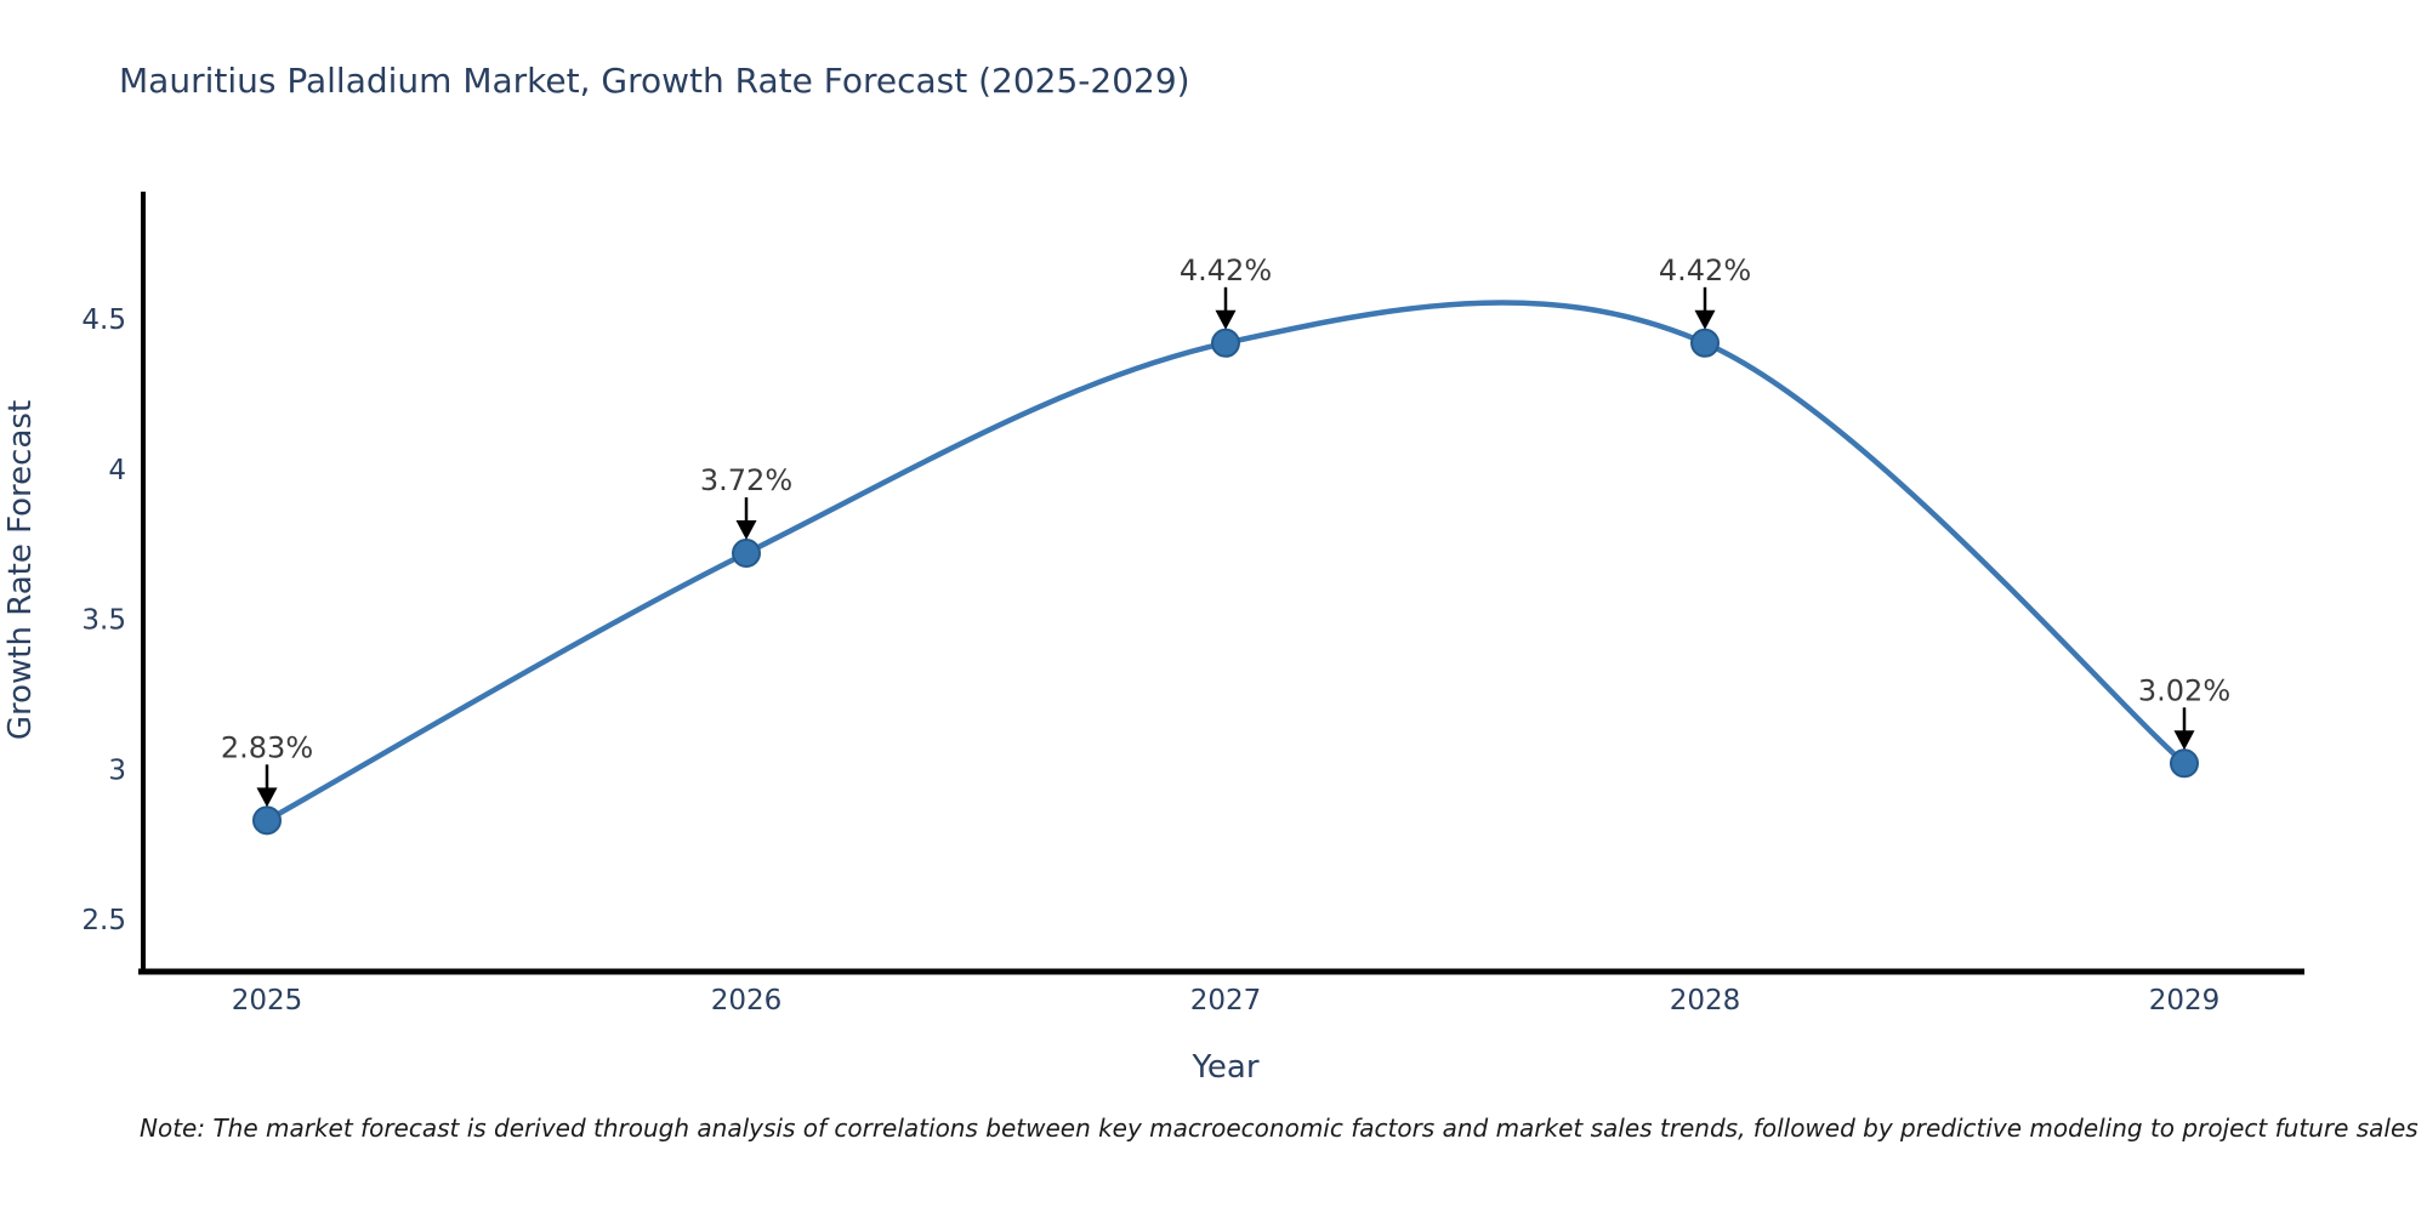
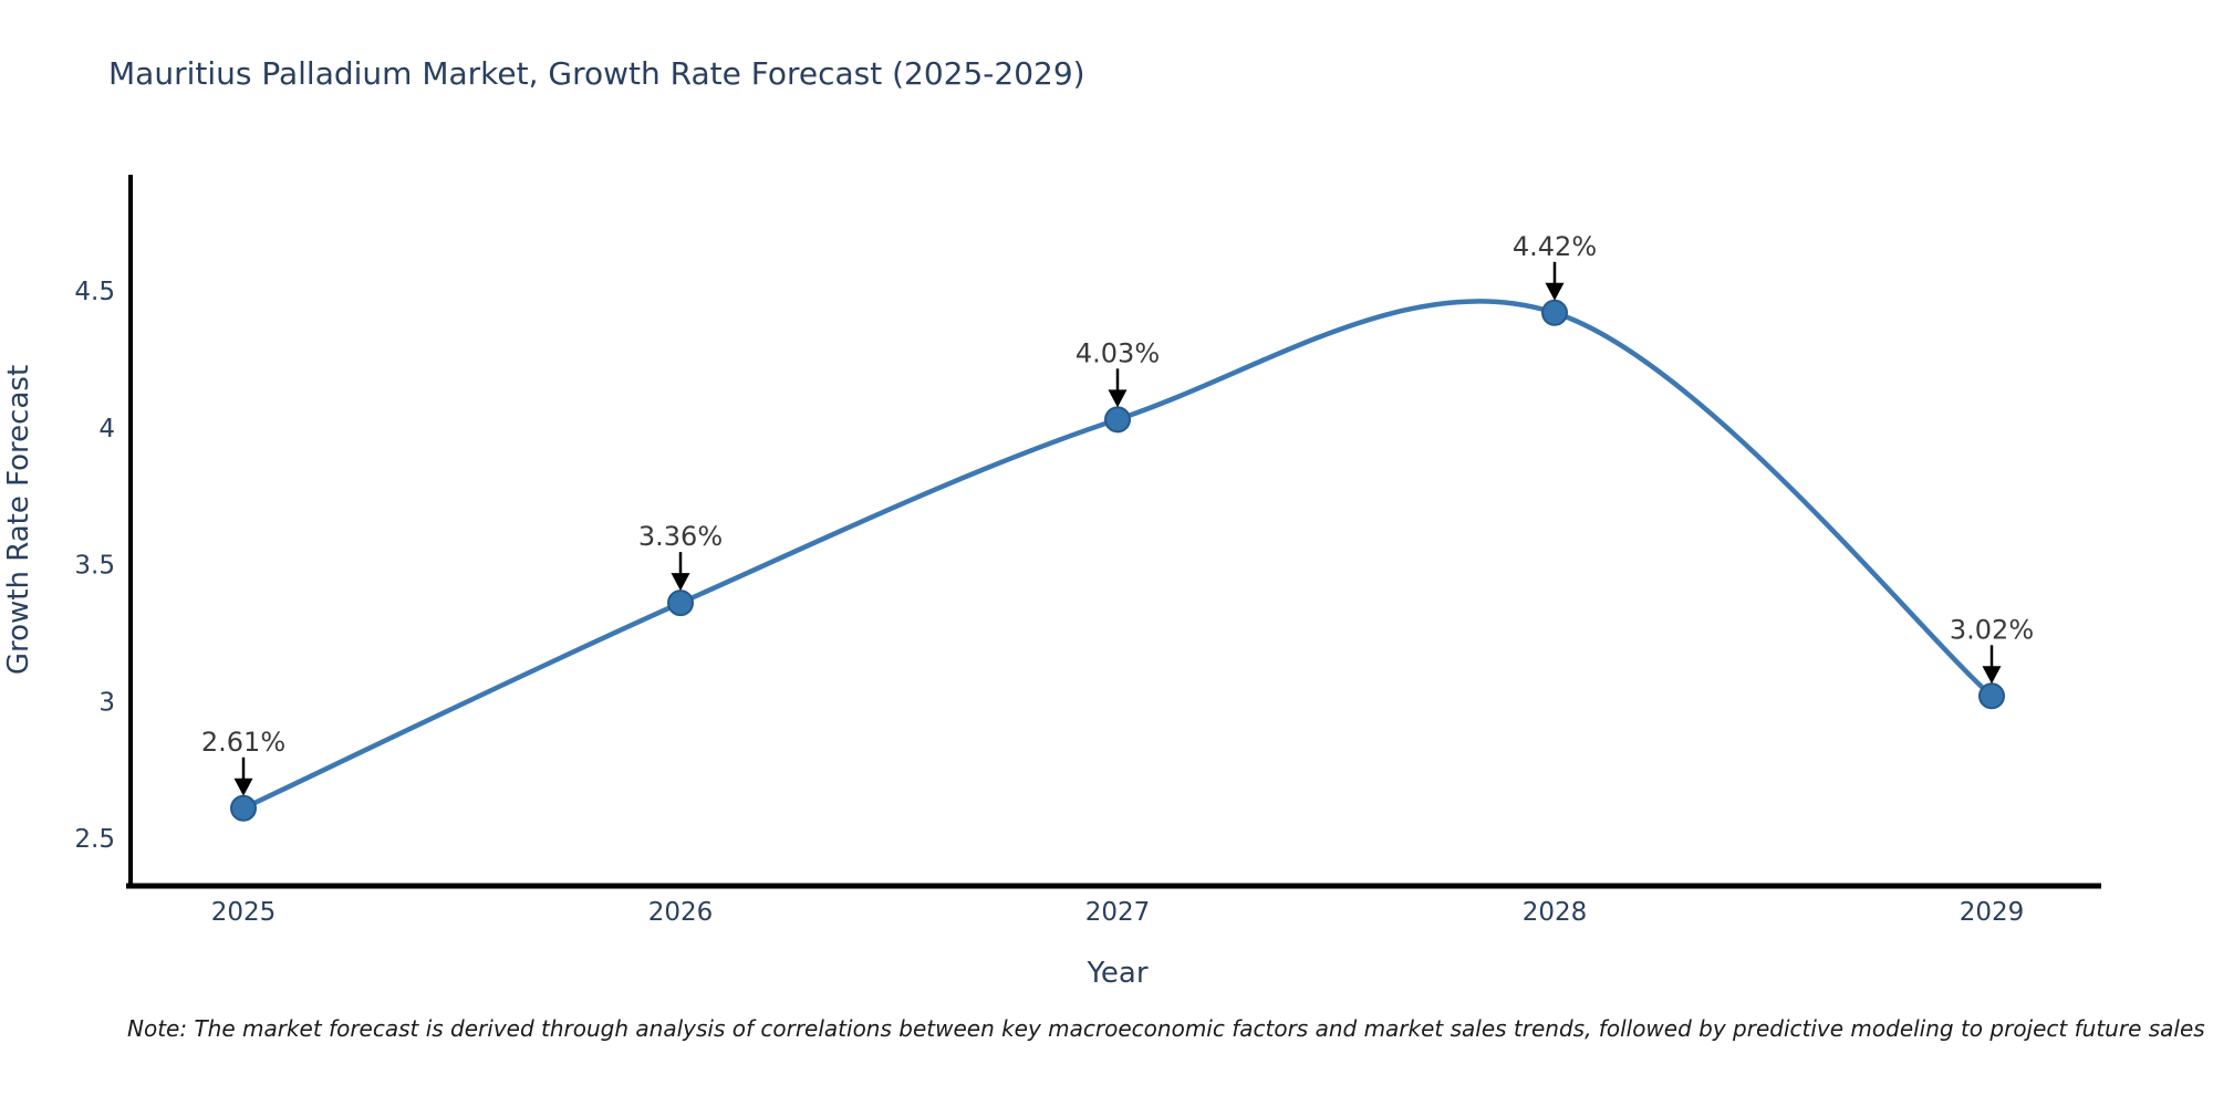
2025: 2.83% -> 2.61%
2026: 3.72% -> 3.36%
2027: 4.42% -> 4.03%
